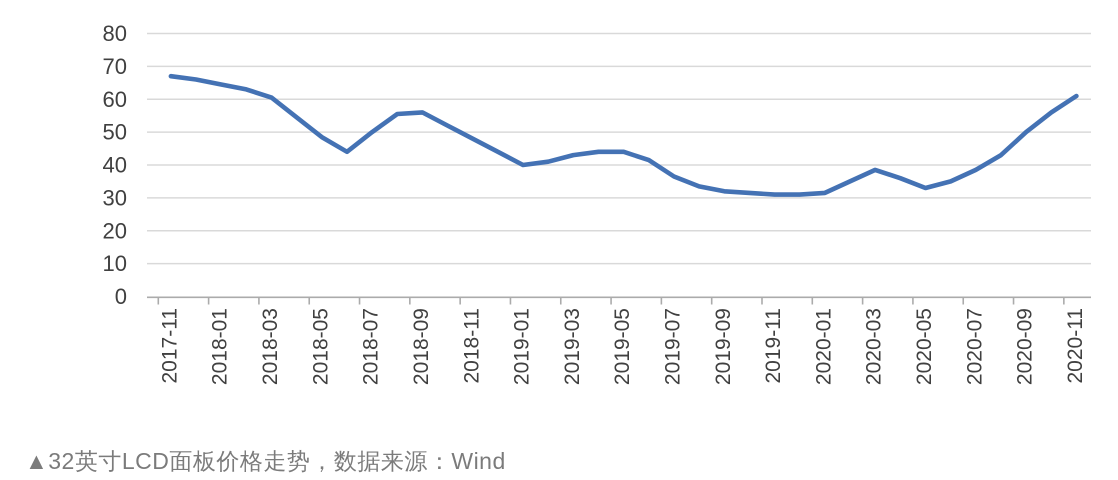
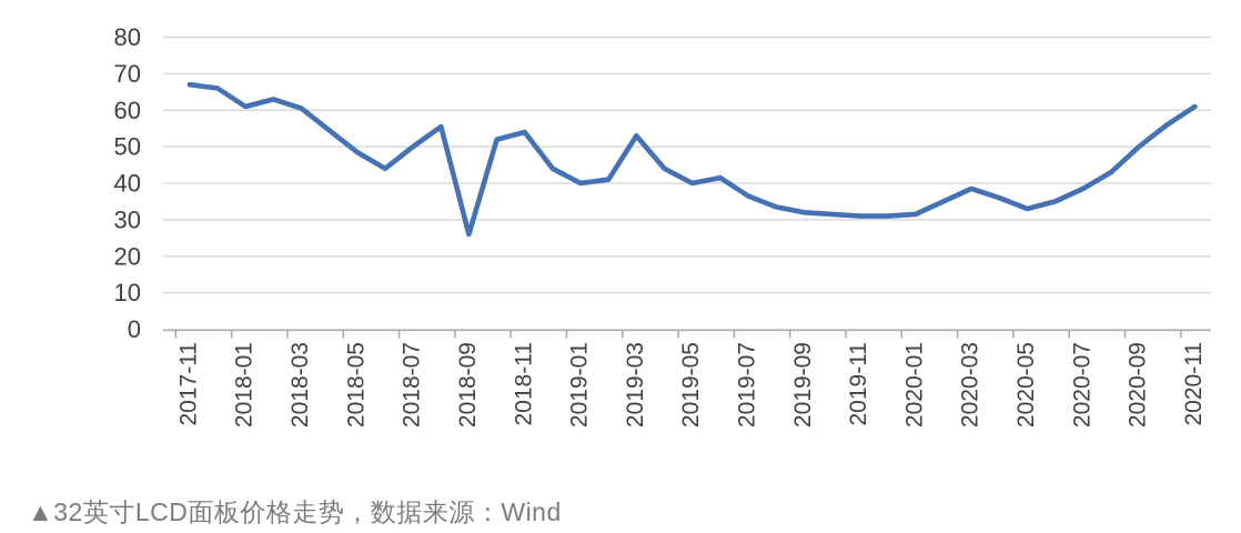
2018-01: 64 -> 61
2018-09: 56 -> 26
2018-11: 48 -> 54
2019-03: 43 -> 53
2019-05: 44 -> 40
